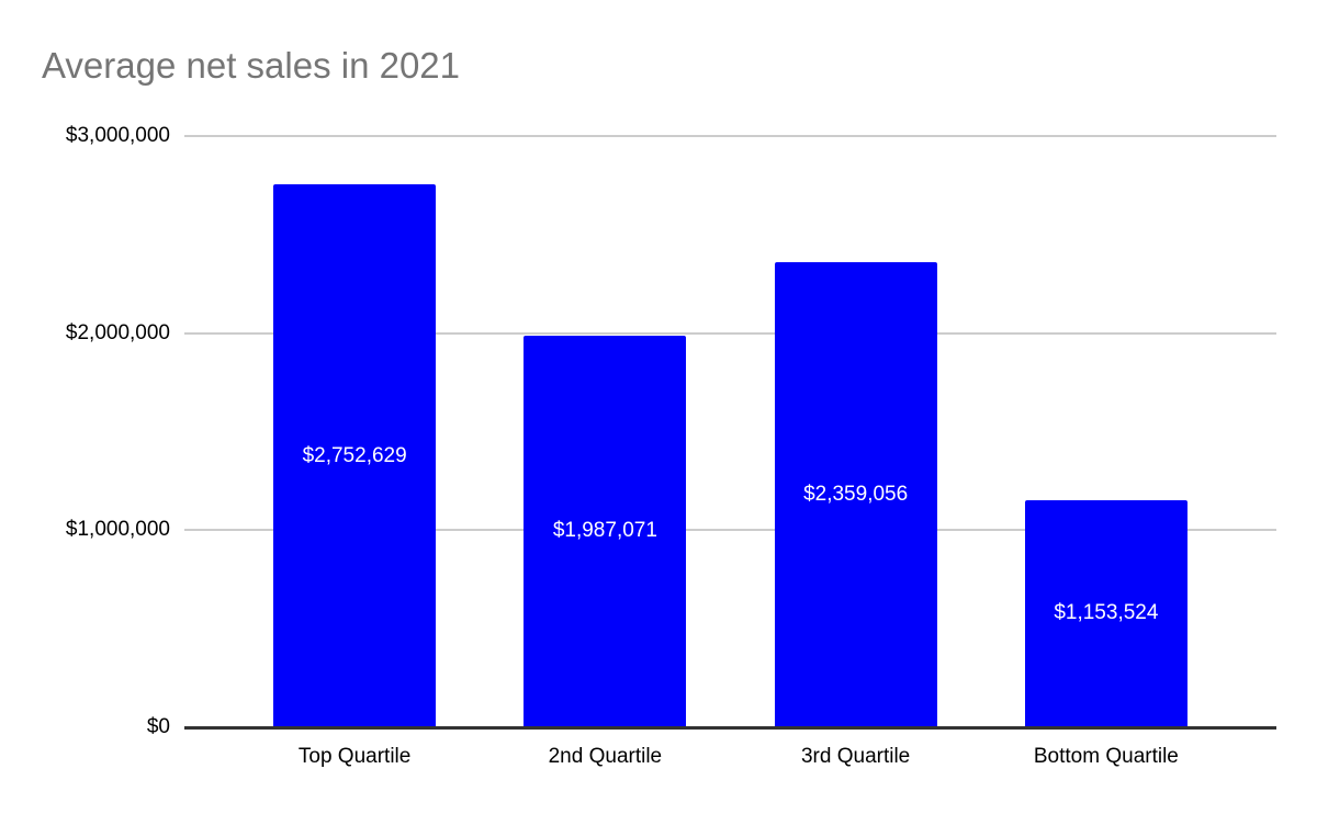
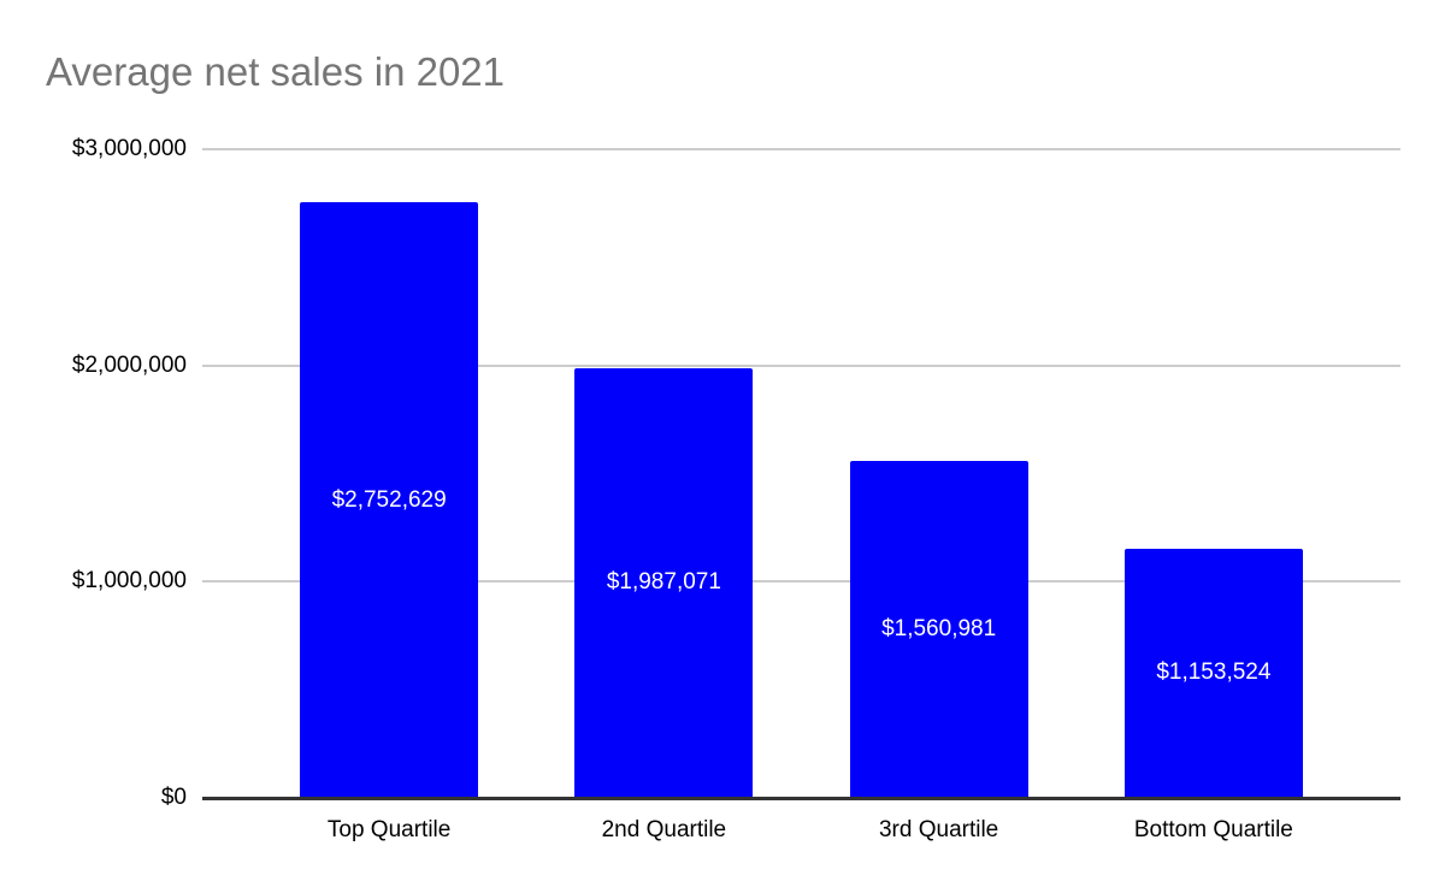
3rd Quartile: $2,359,056 -> $1,560,981
